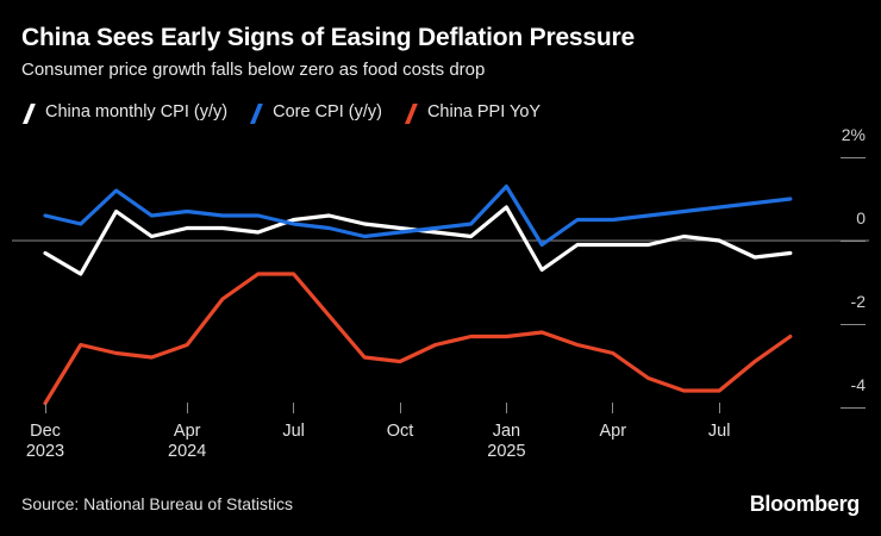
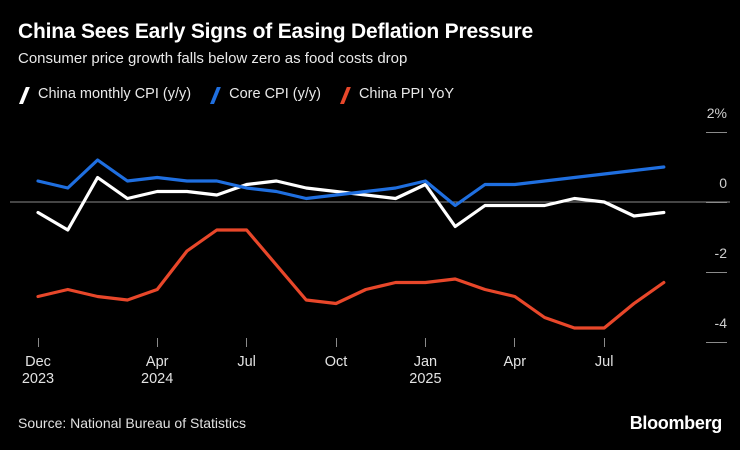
China PPI YoY/Dec 2023: -3.9% -> -2.7%
China monthly CPI (y/y)/Jan 2025: 0.8% -> 0.5%
Core CPI (y/y)/Jan 2025: 1.3% -> 0.6%
